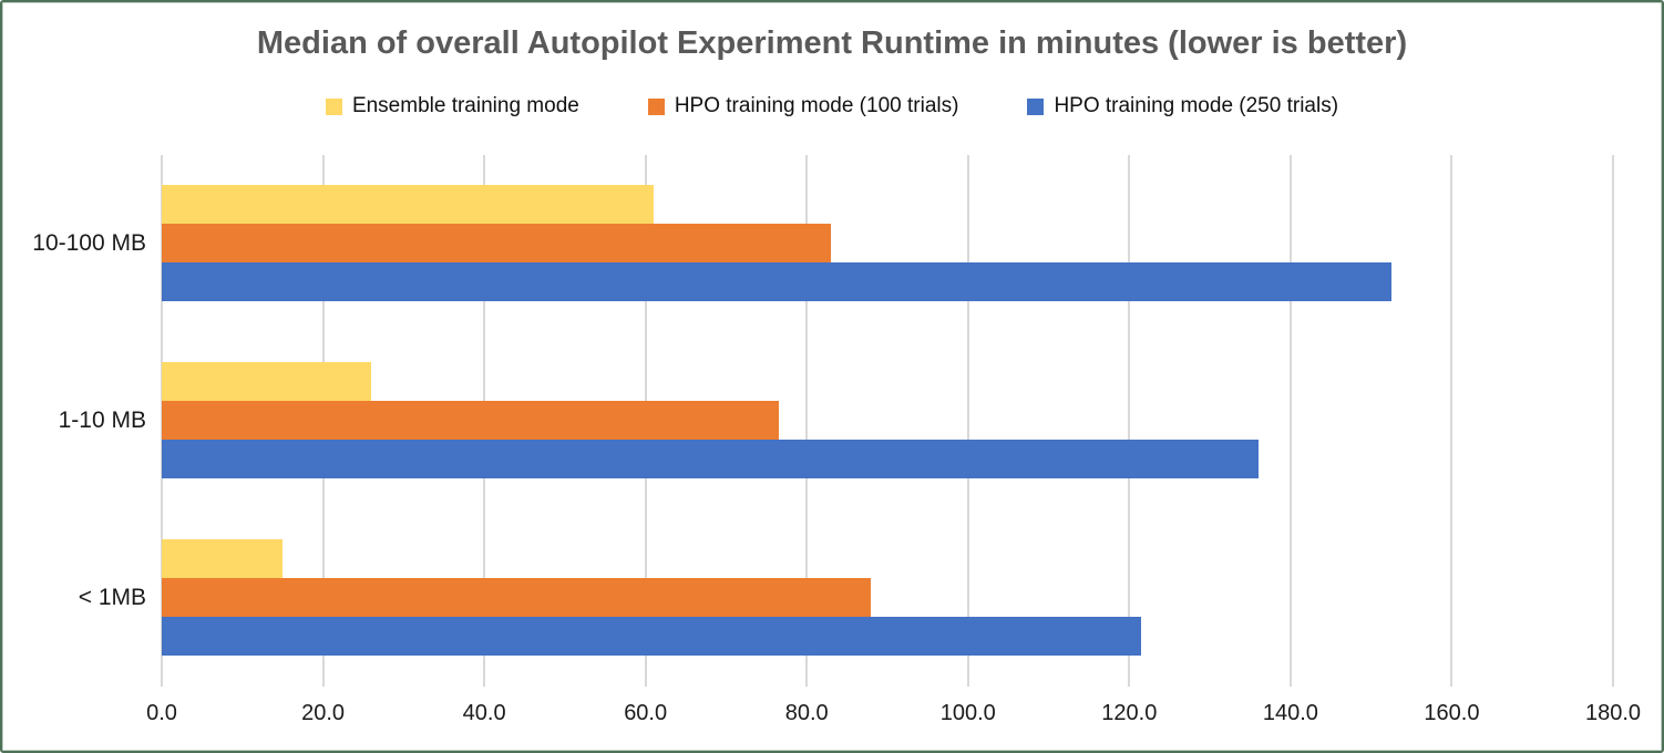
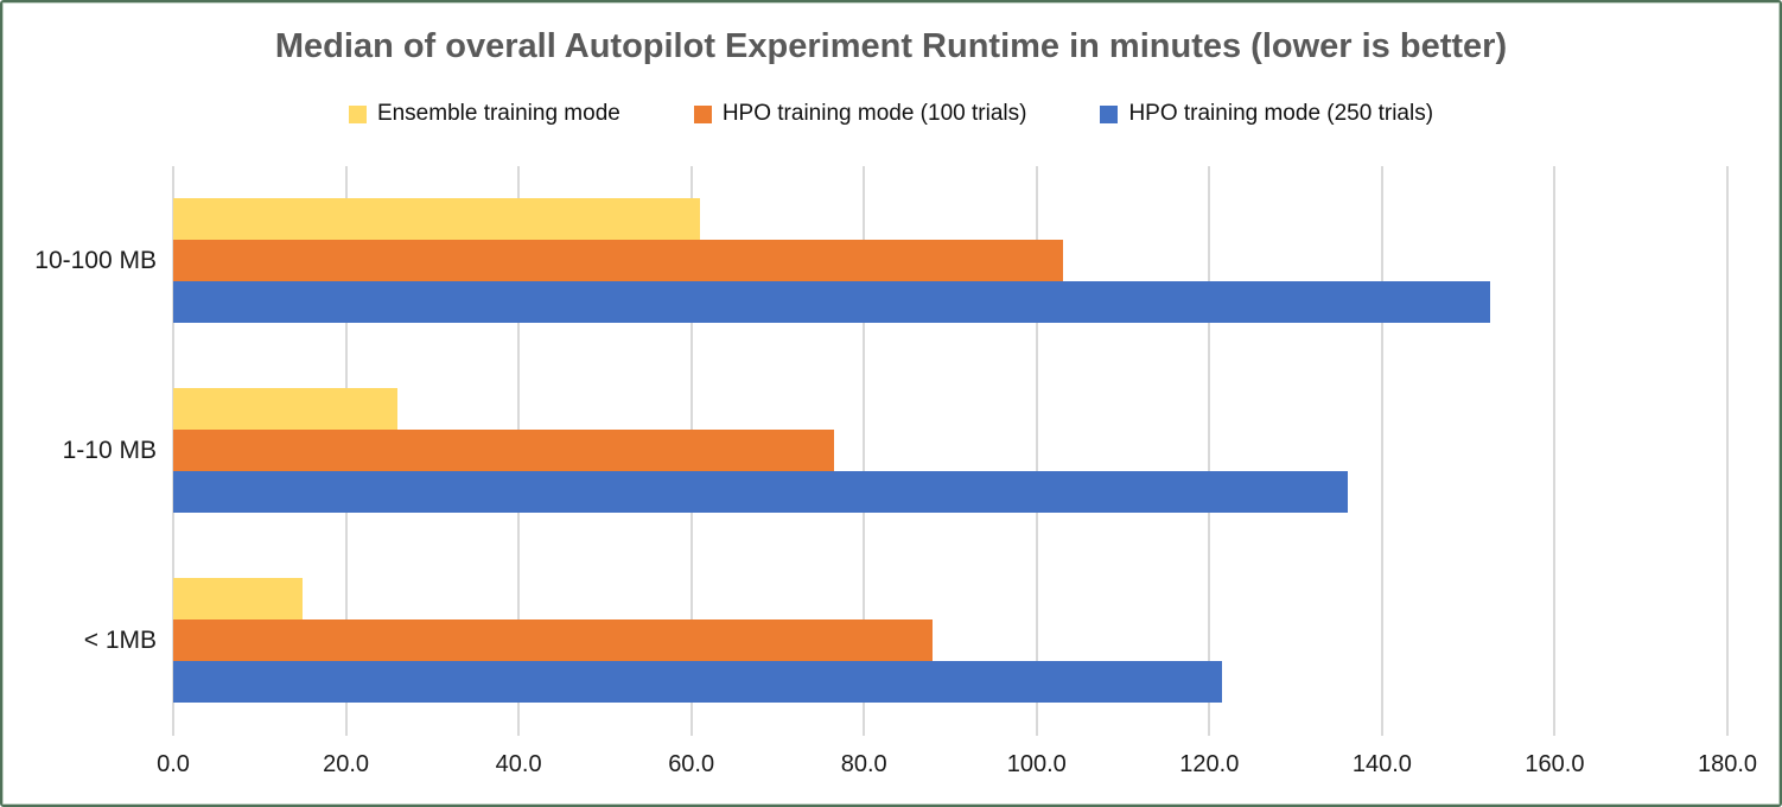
HPO training mode (100 trials)/10-100 MB: 83 -> 103
